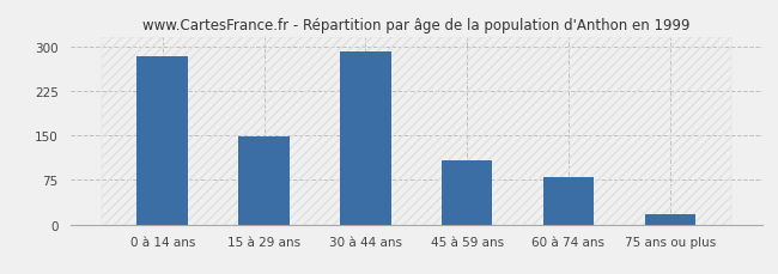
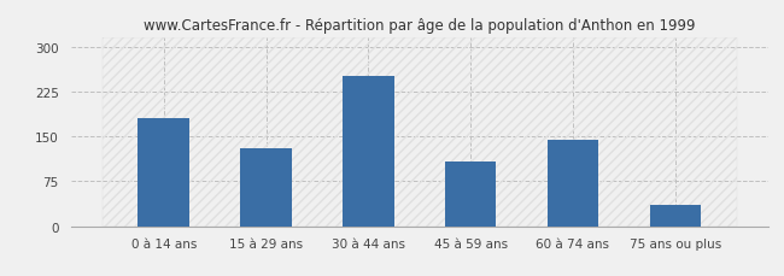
0 à 14 ans: 283 -> 180
15 à 29 ans: 148 -> 130
30 à 44 ans: 292 -> 250
60 à 74 ans: 80 -> 145
75 ans ou plus: 18 -> 35
